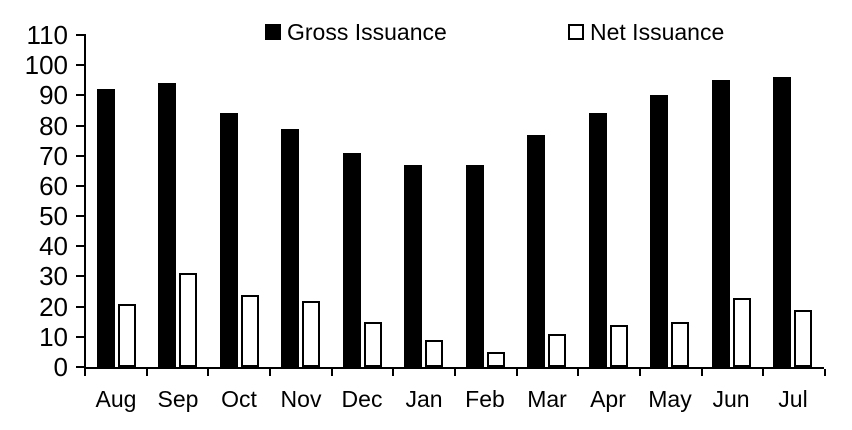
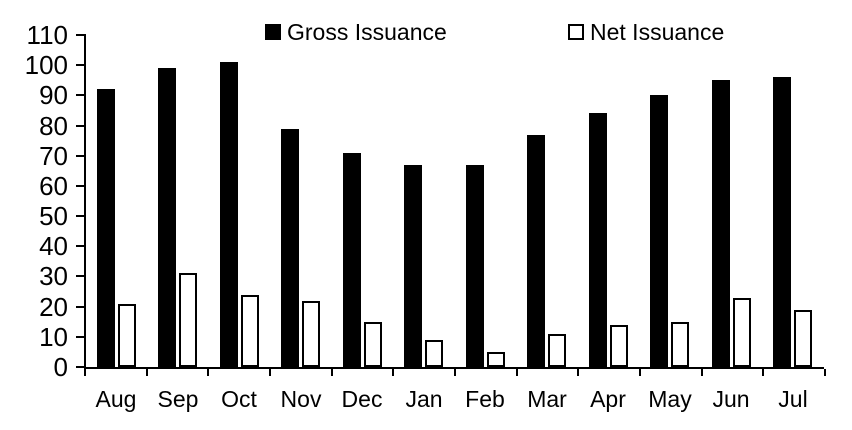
Gross Issuance/Sep: 94 -> 99
Gross Issuance/Oct: 84 -> 101
